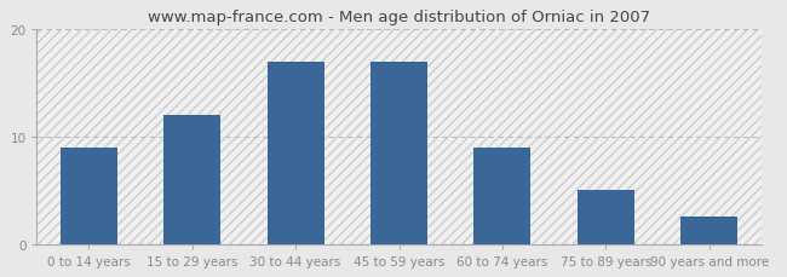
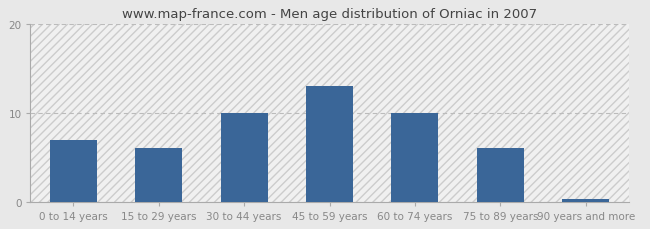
0 to 14 years: 9.0 -> 7.0
15 to 29 years: 12.0 -> 6.0
30 to 44 years: 17.0 -> 10.0
45 to 59 years: 17.0 -> 13.0
60 to 74 years: 9.0 -> 10.0
75 to 89 years: 5.0 -> 6.0
90 years and more: 2.6 -> 0.3
